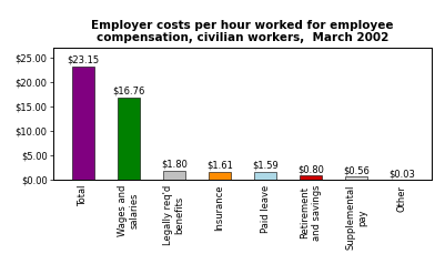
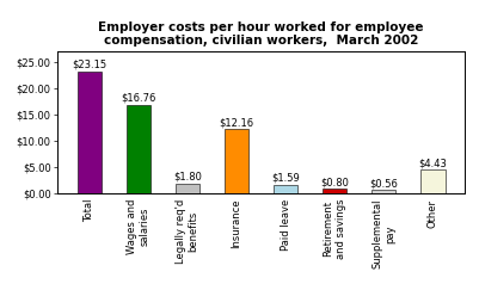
Insurance: $1.61 -> $12.16
Other: $0.03 -> $4.43
